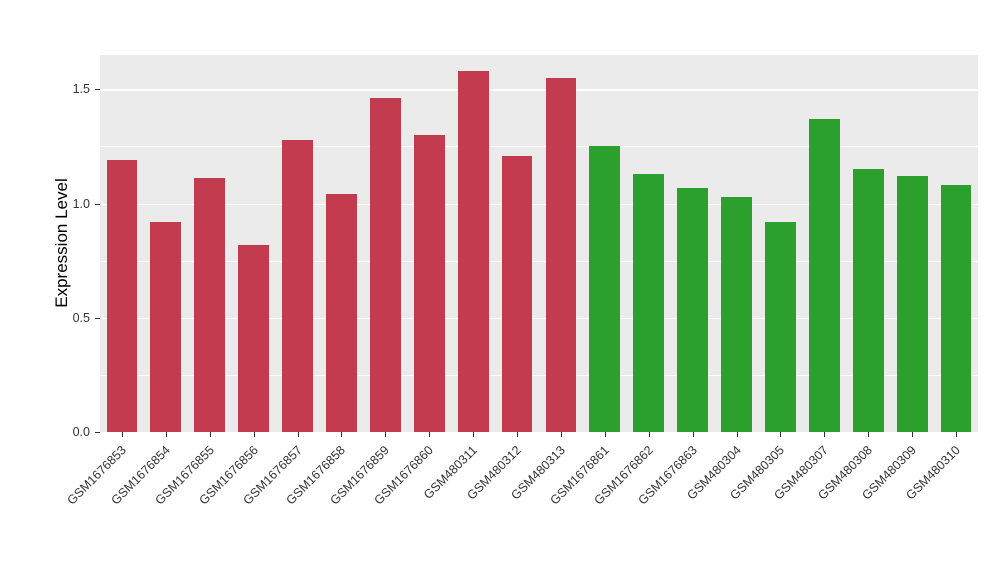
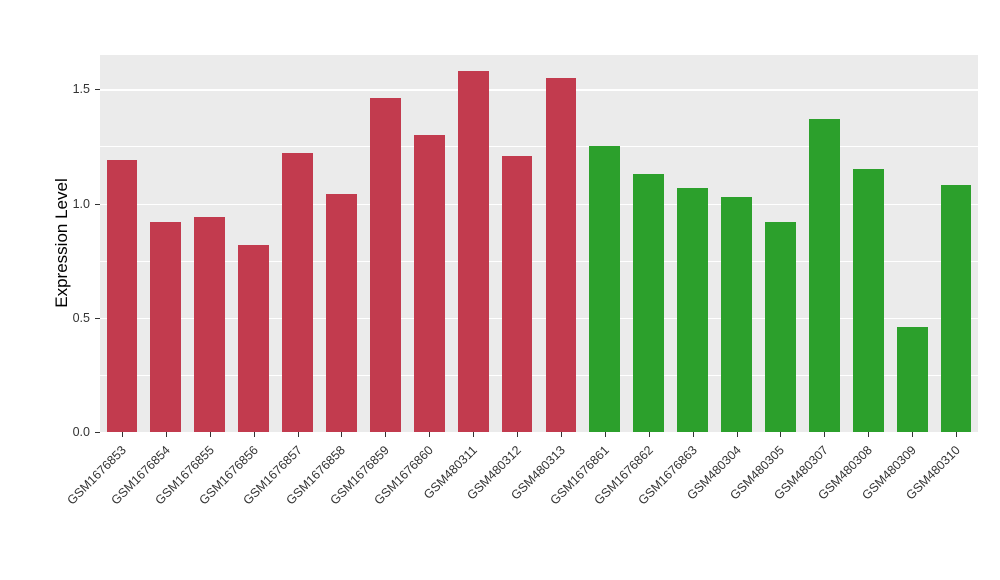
GSM1676855: 1.11 -> 0.94
GSM1676857: 1.28 -> 1.22
GSM480309: 1.12 -> 0.46
